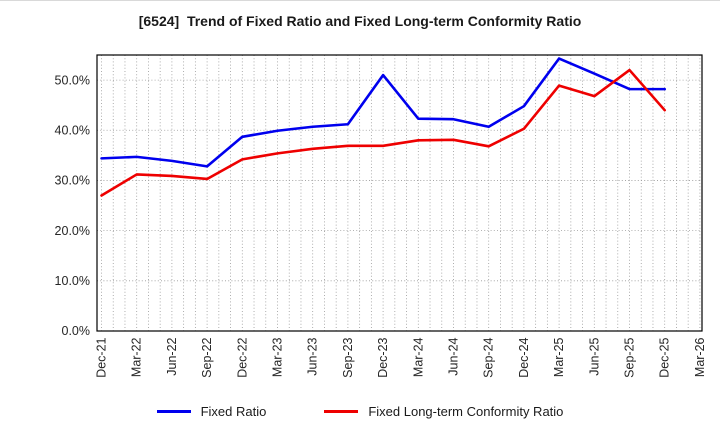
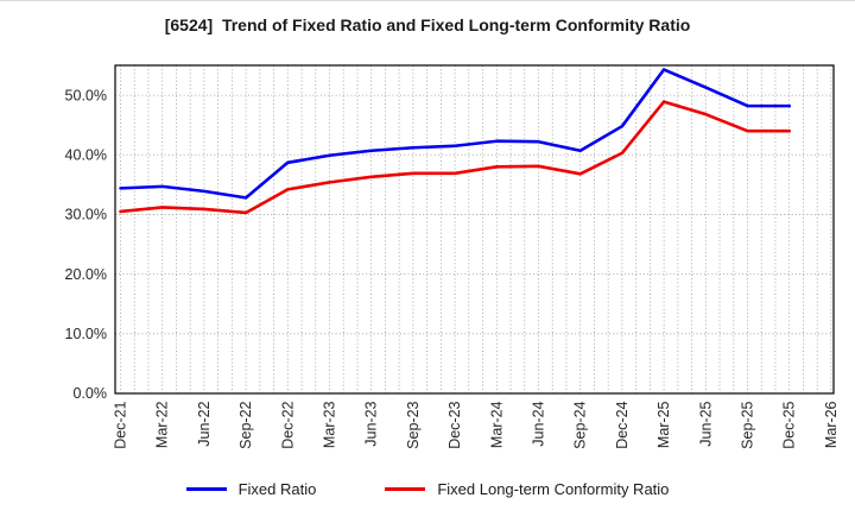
Fixed Long-term Conformity Ratio/Dec-21: 27% -> 30%
Fixed Ratio/Dec-23: 51% -> 42%
Fixed Long-term Conformity Ratio/Sep-25: 52% -> 44%
